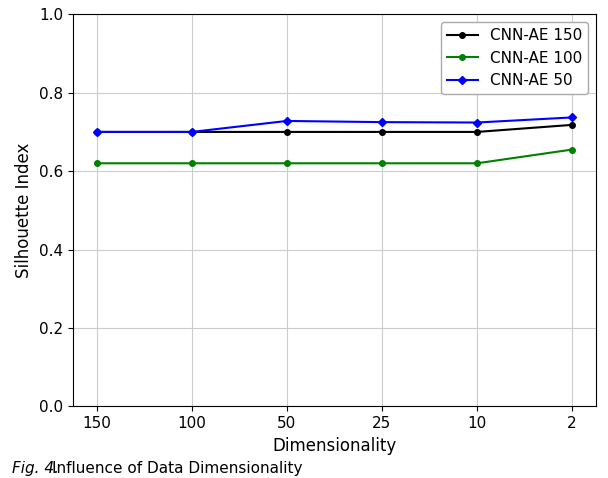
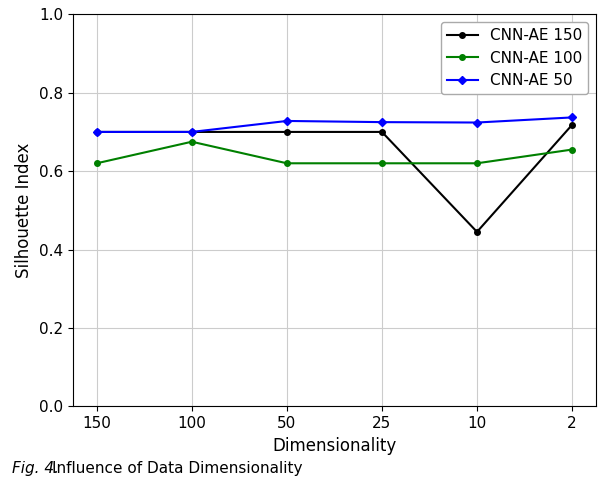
CNN-AE 100/100: 0.620 -> 0.675
CNN-AE 150/10: 0.700 -> 0.445
